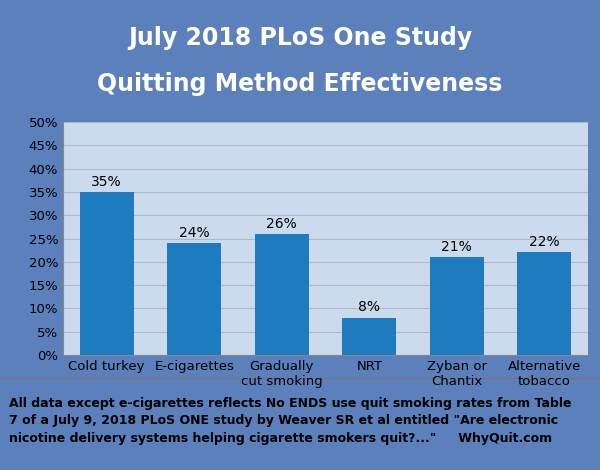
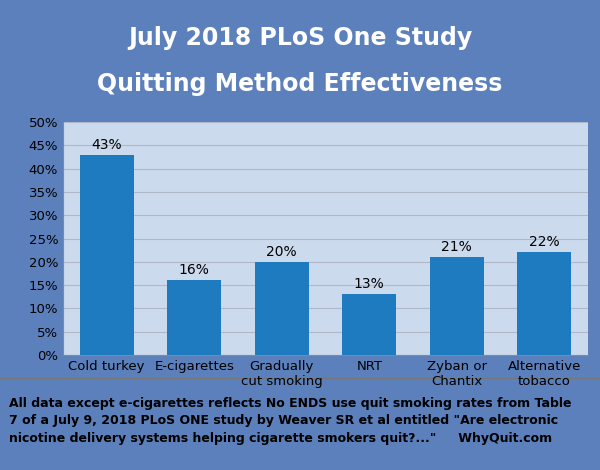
Cold turkey: 35% -> 43%
E-cigarettes: 24% -> 16%
Gradually cut smoking: 26% -> 20%
NRT: 8% -> 13%
